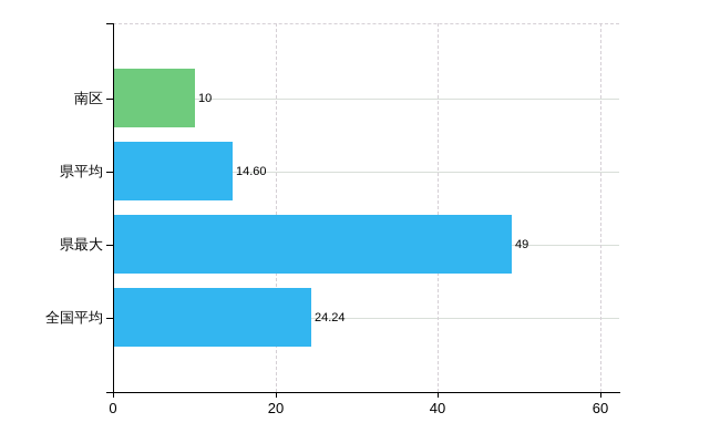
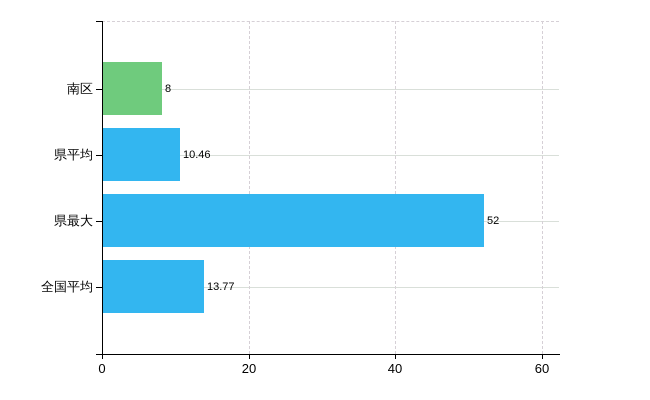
南区: 10 -> 8
県平均: 14.60 -> 10.46
県最大: 49 -> 52
全国平均: 24.24 -> 13.77
